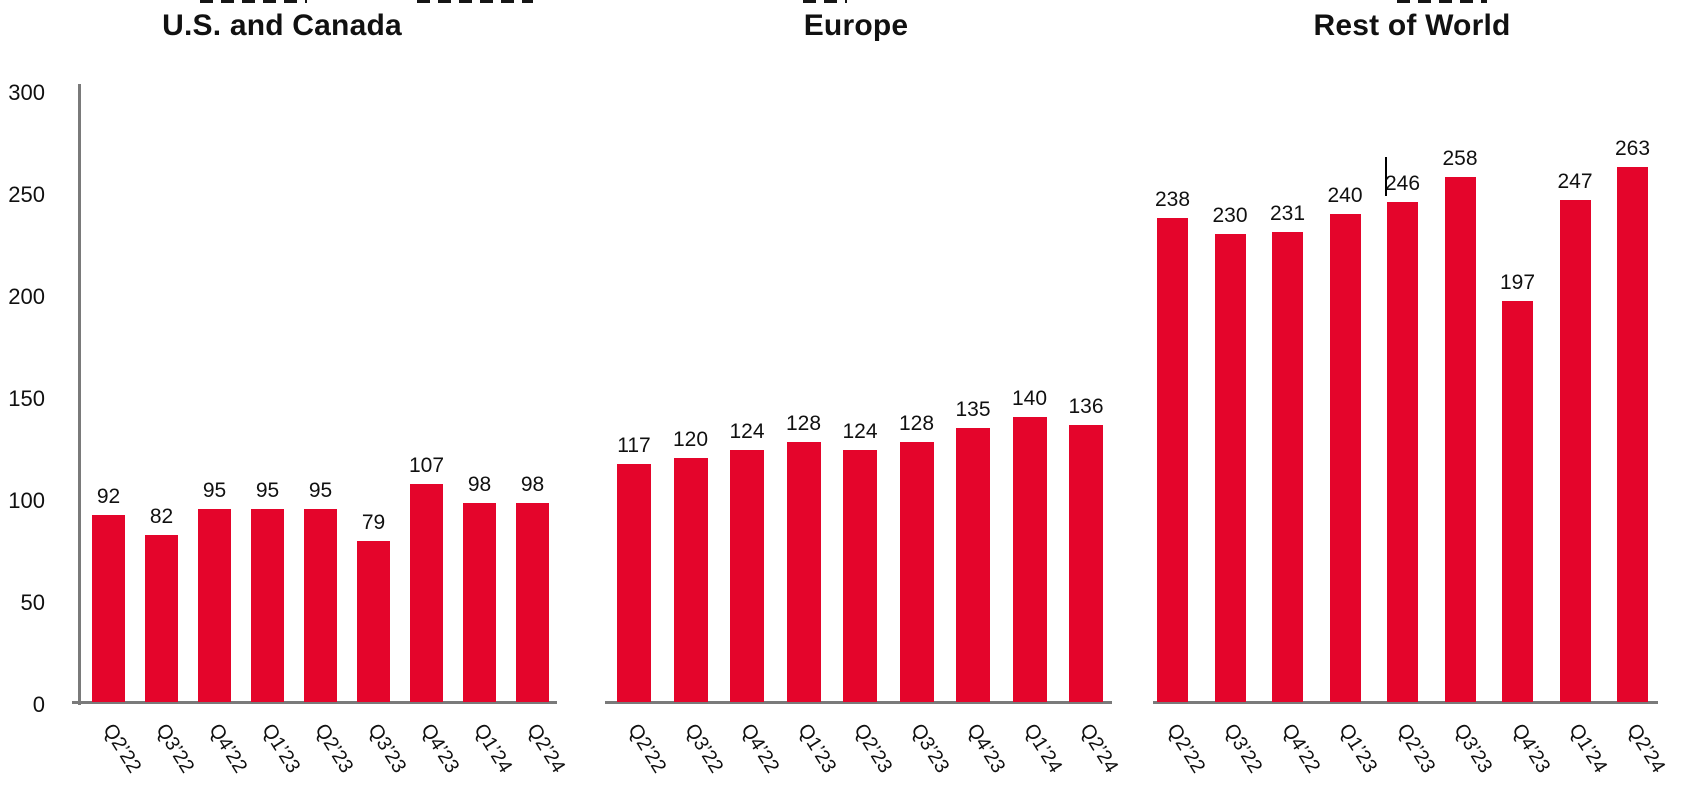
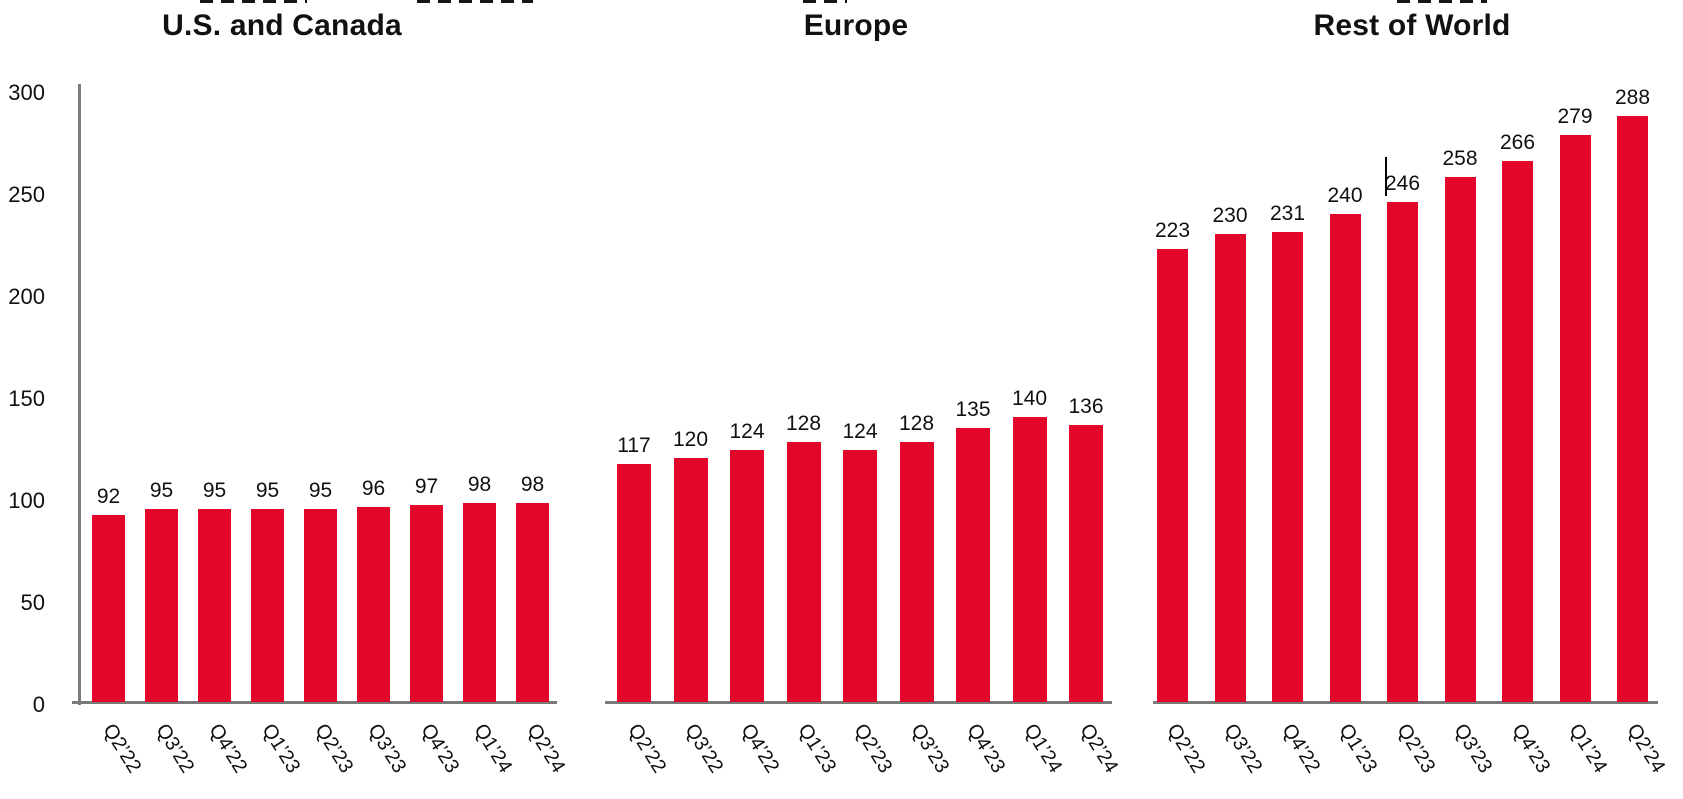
U.S. and Canada/Q3’22: 82 -> 95
U.S. and Canada/Q3’23: 79 -> 96
U.S. and Canada/Q4’23: 107 -> 97
Rest of World/Q2’22: 238 -> 223
Rest of World/Q4’23: 197 -> 266
Rest of World/Q1’24: 247 -> 279
Rest of World/Q2’24: 263 -> 288
